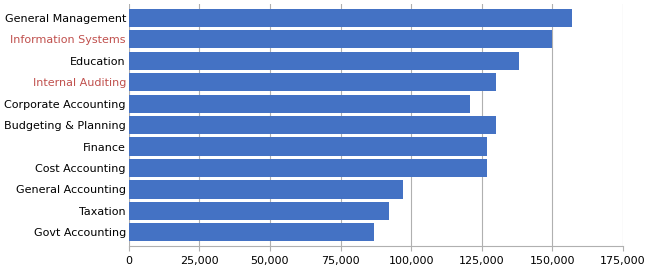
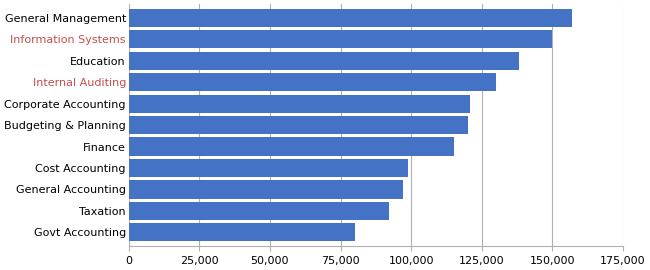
Budgeting & Planning: 130,000 -> 120,000
Finance: 127,000 -> 115,000
Cost Accounting: 127,000 -> 99,000
Govt Accounting: 87,000 -> 80,000
